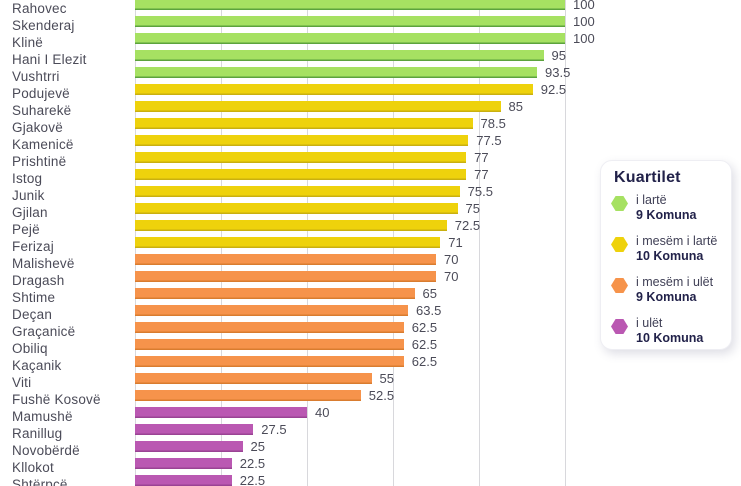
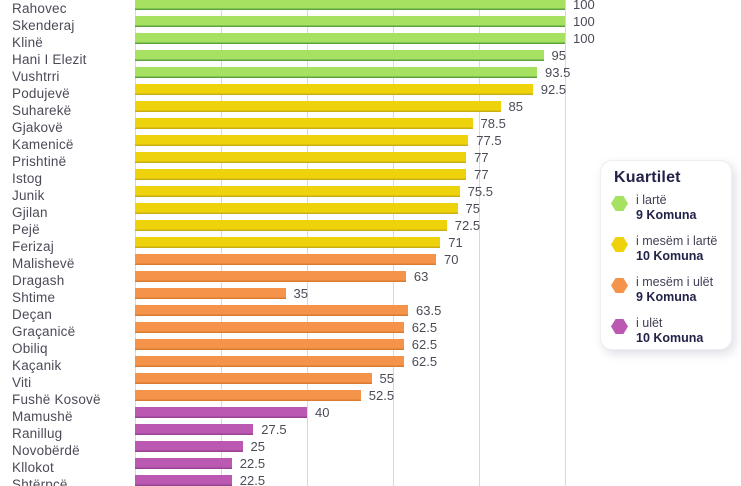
Dragash: 70 -> 63
Shtime: 65 -> 35
